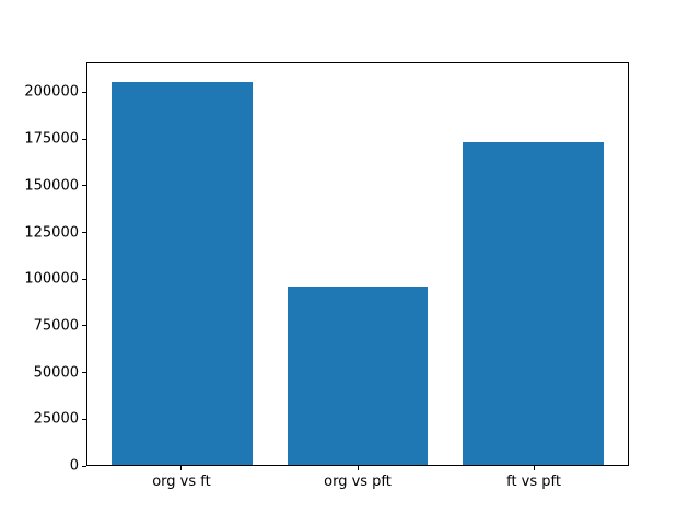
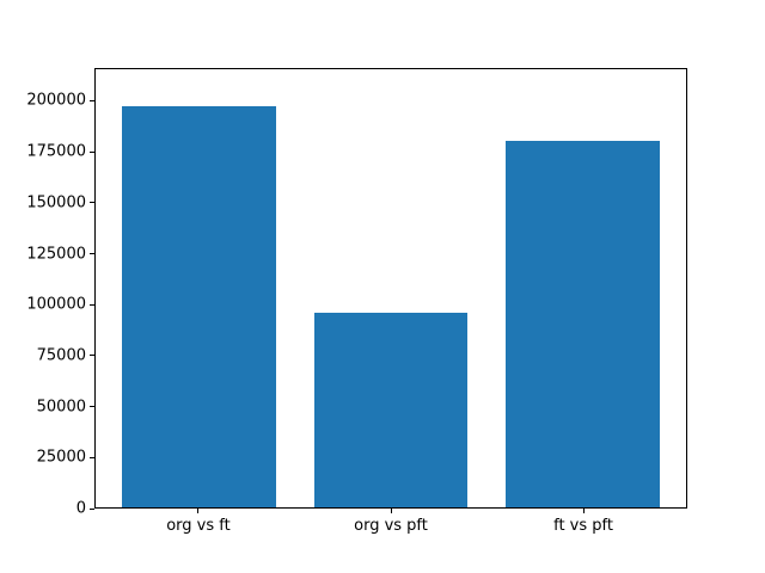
org vs ft: 206000 -> 198000
ft vs pft: 174000 -> 181000
